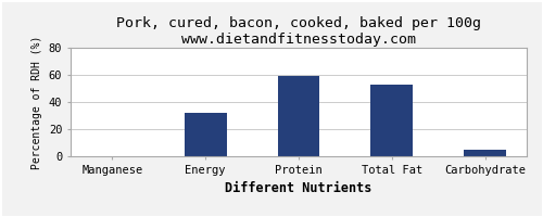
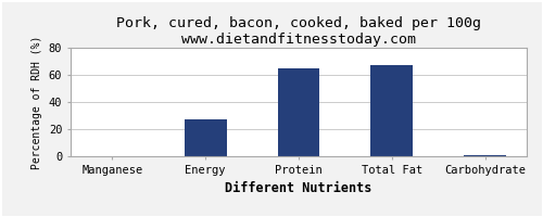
Energy: 32 -> 27
Protein: 59 -> 65
Total Fat: 53 -> 67
Carbohydrate: 5 -> 1
